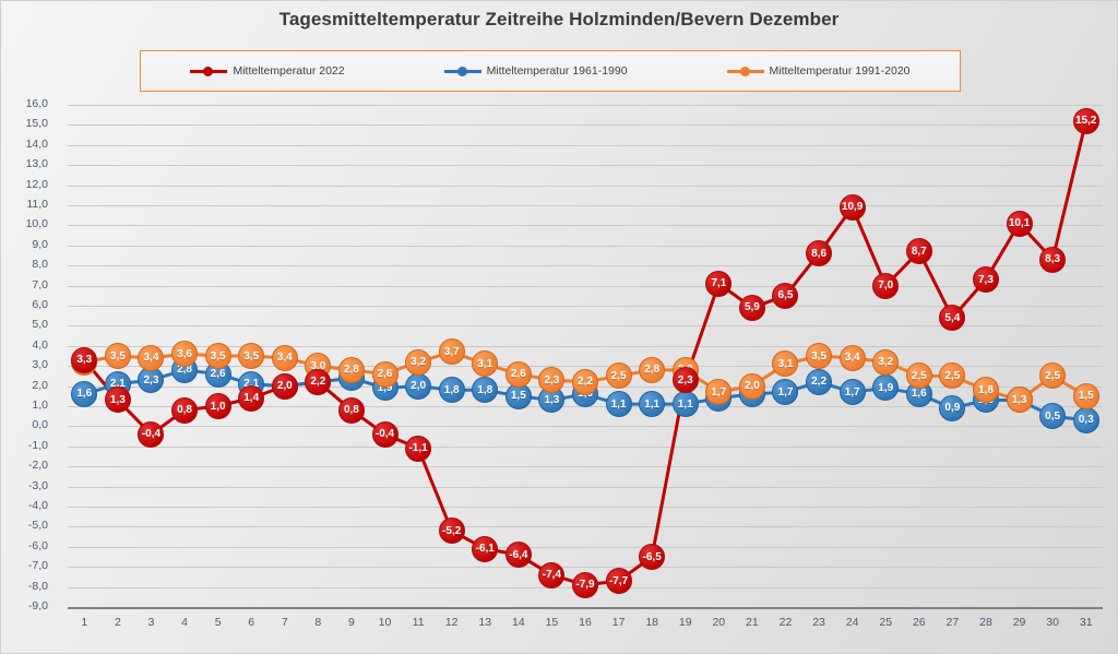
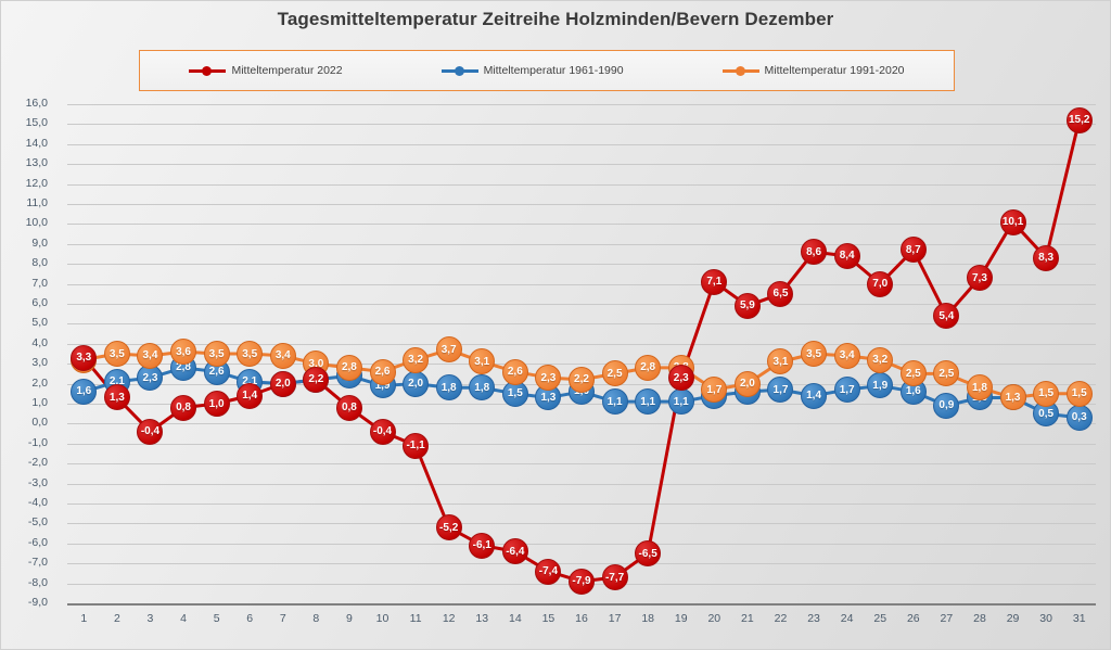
Mitteltemperatur 1961-1990/23: 2,2 -> 1,4
Mitteltemperatur 2022/24: 10,9 -> 8,4
Mitteltemperatur 1991-2020/30: 2,5 -> 1,5
